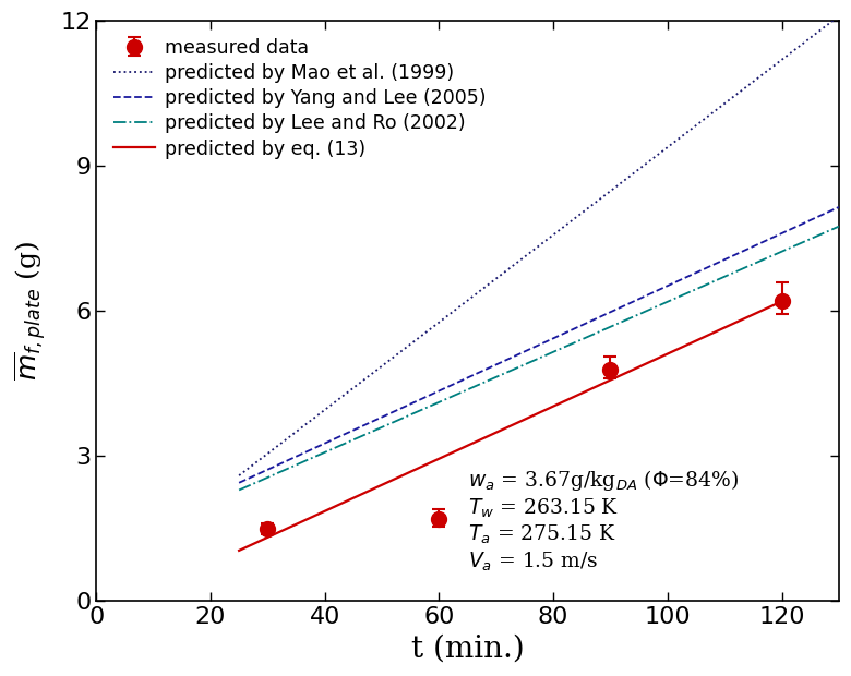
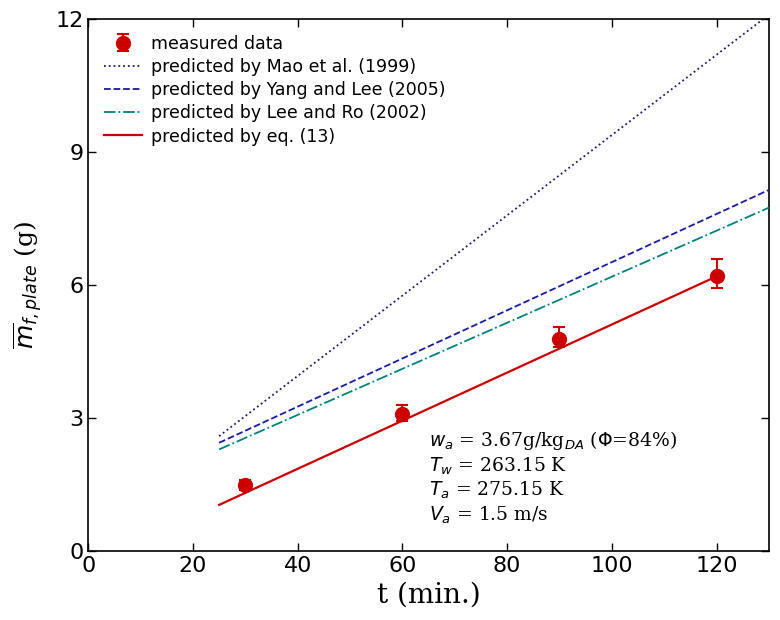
60: 1.7 -> 3.1
